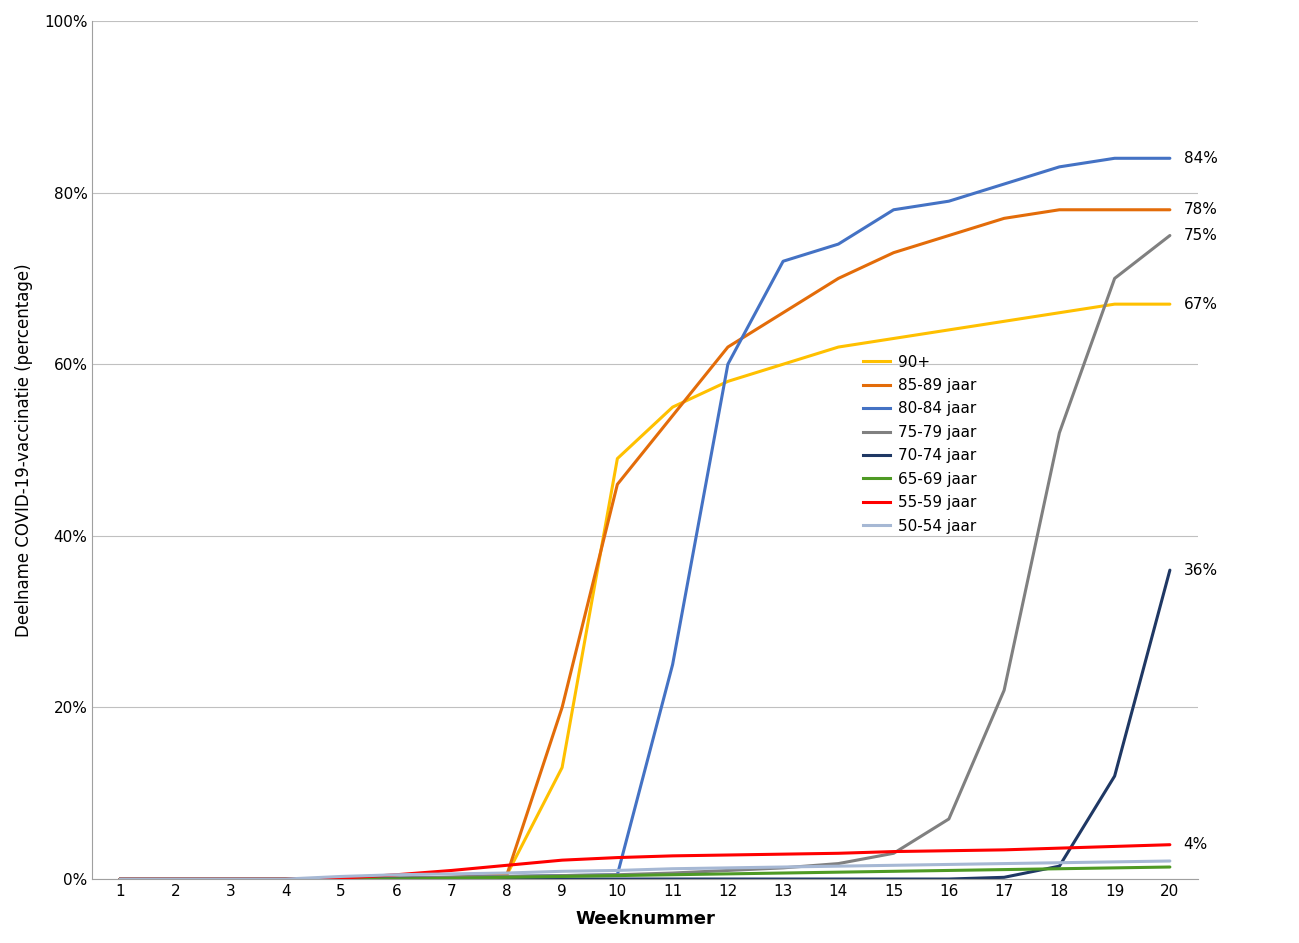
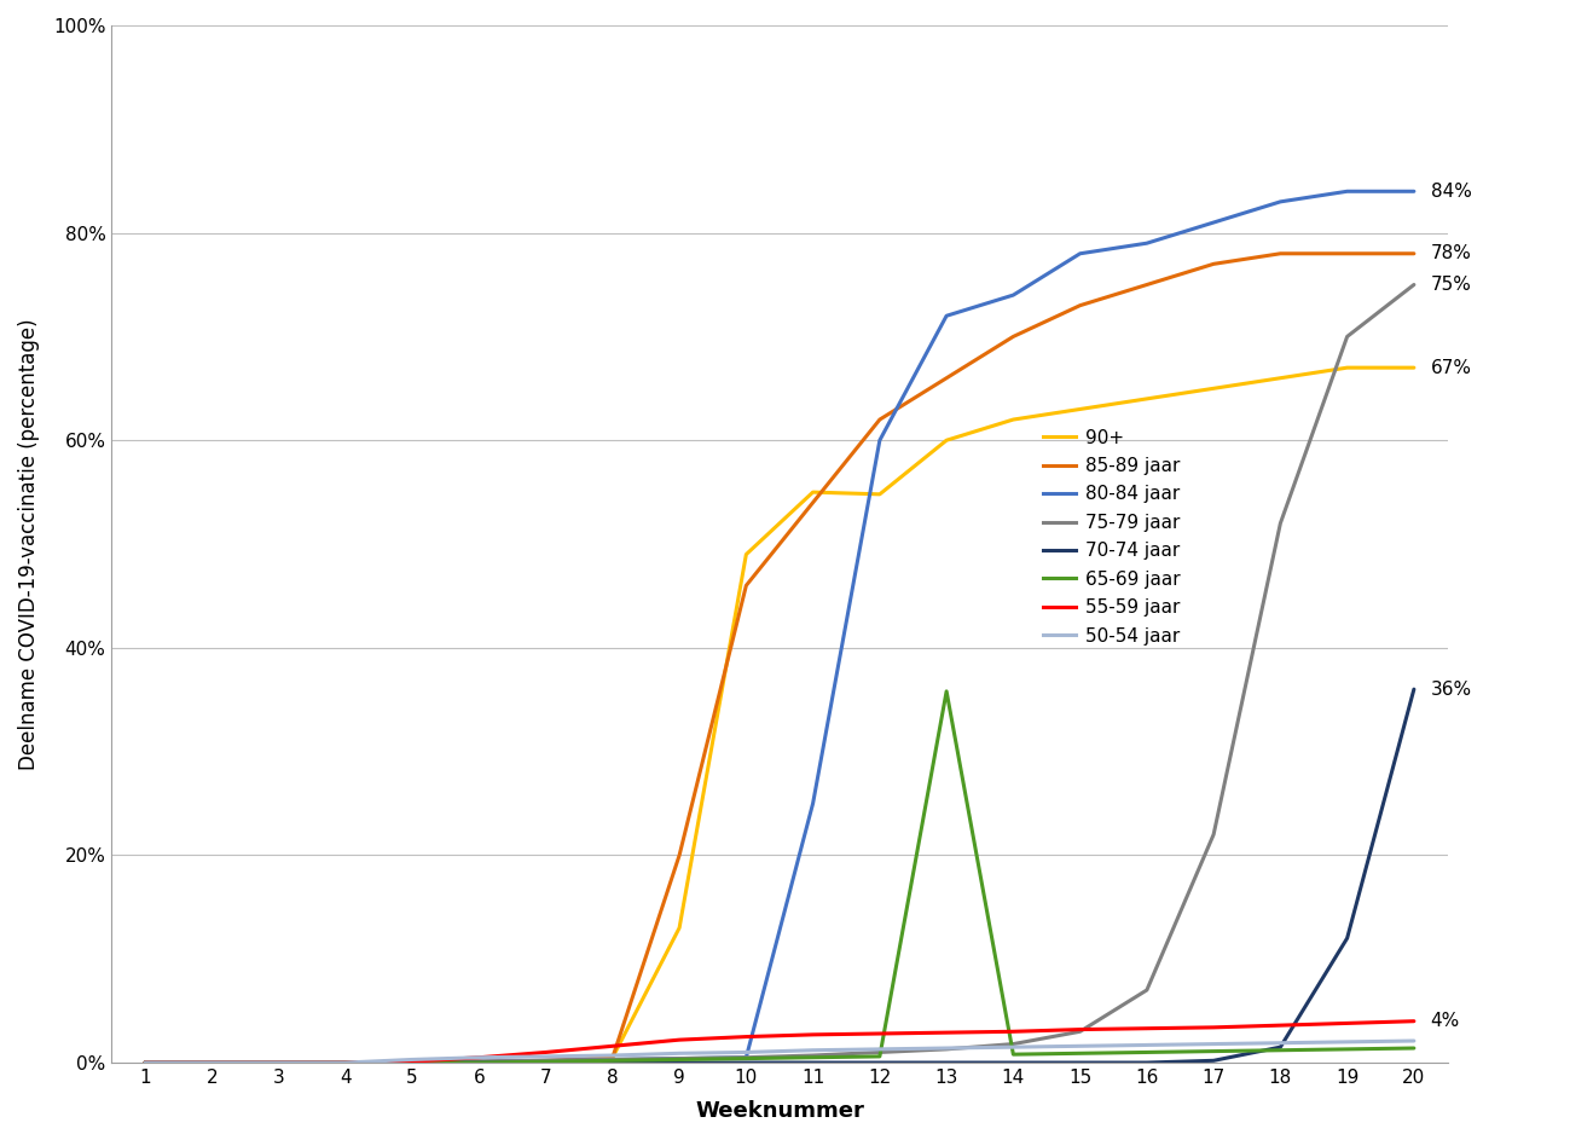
90+/12: 58.0% -> 54.8%
65-69 jaar/13: 0.7% -> 35.8%
